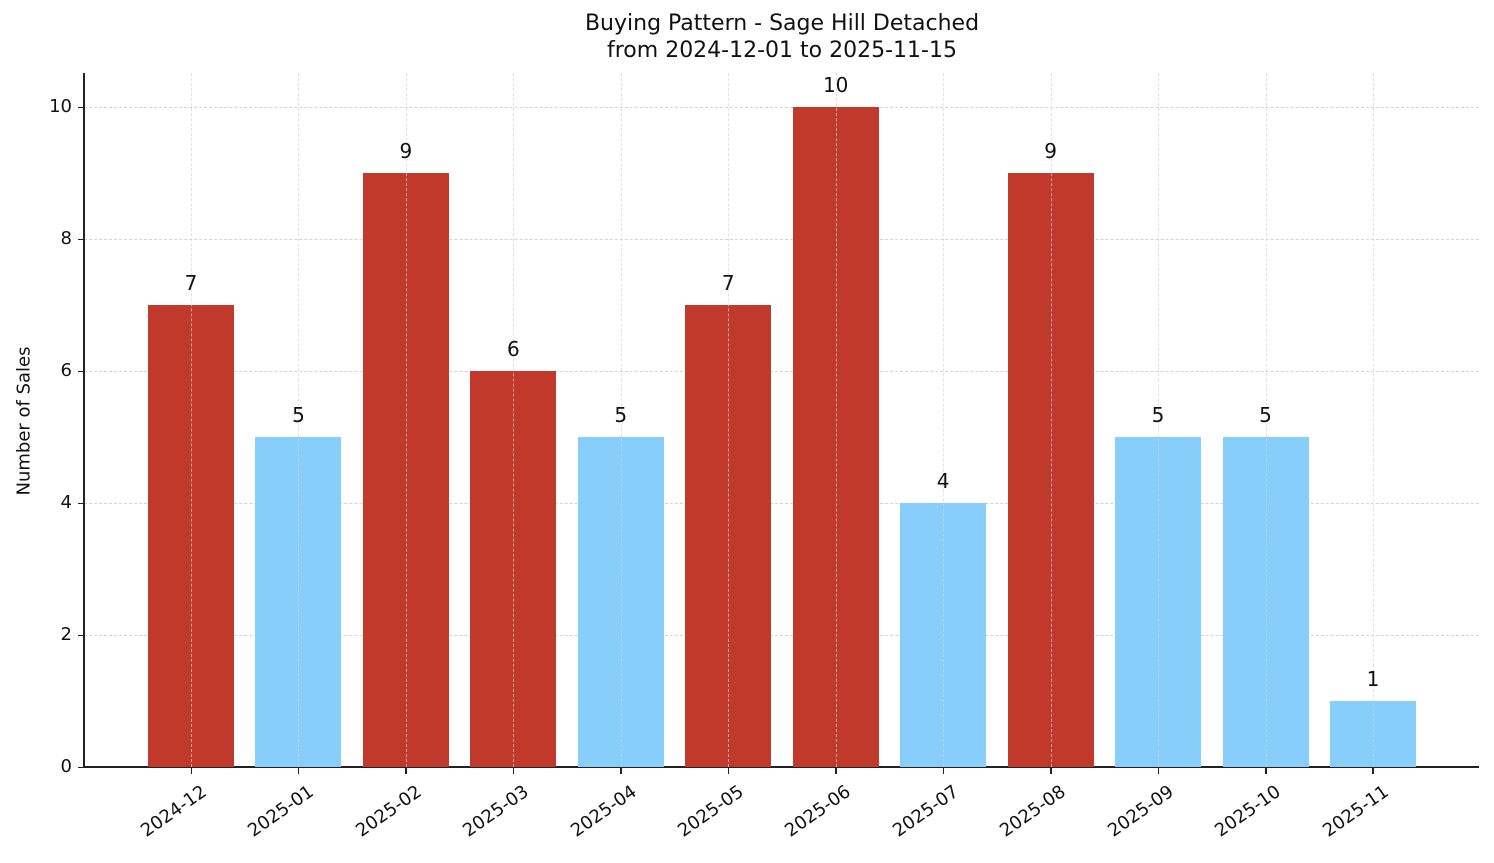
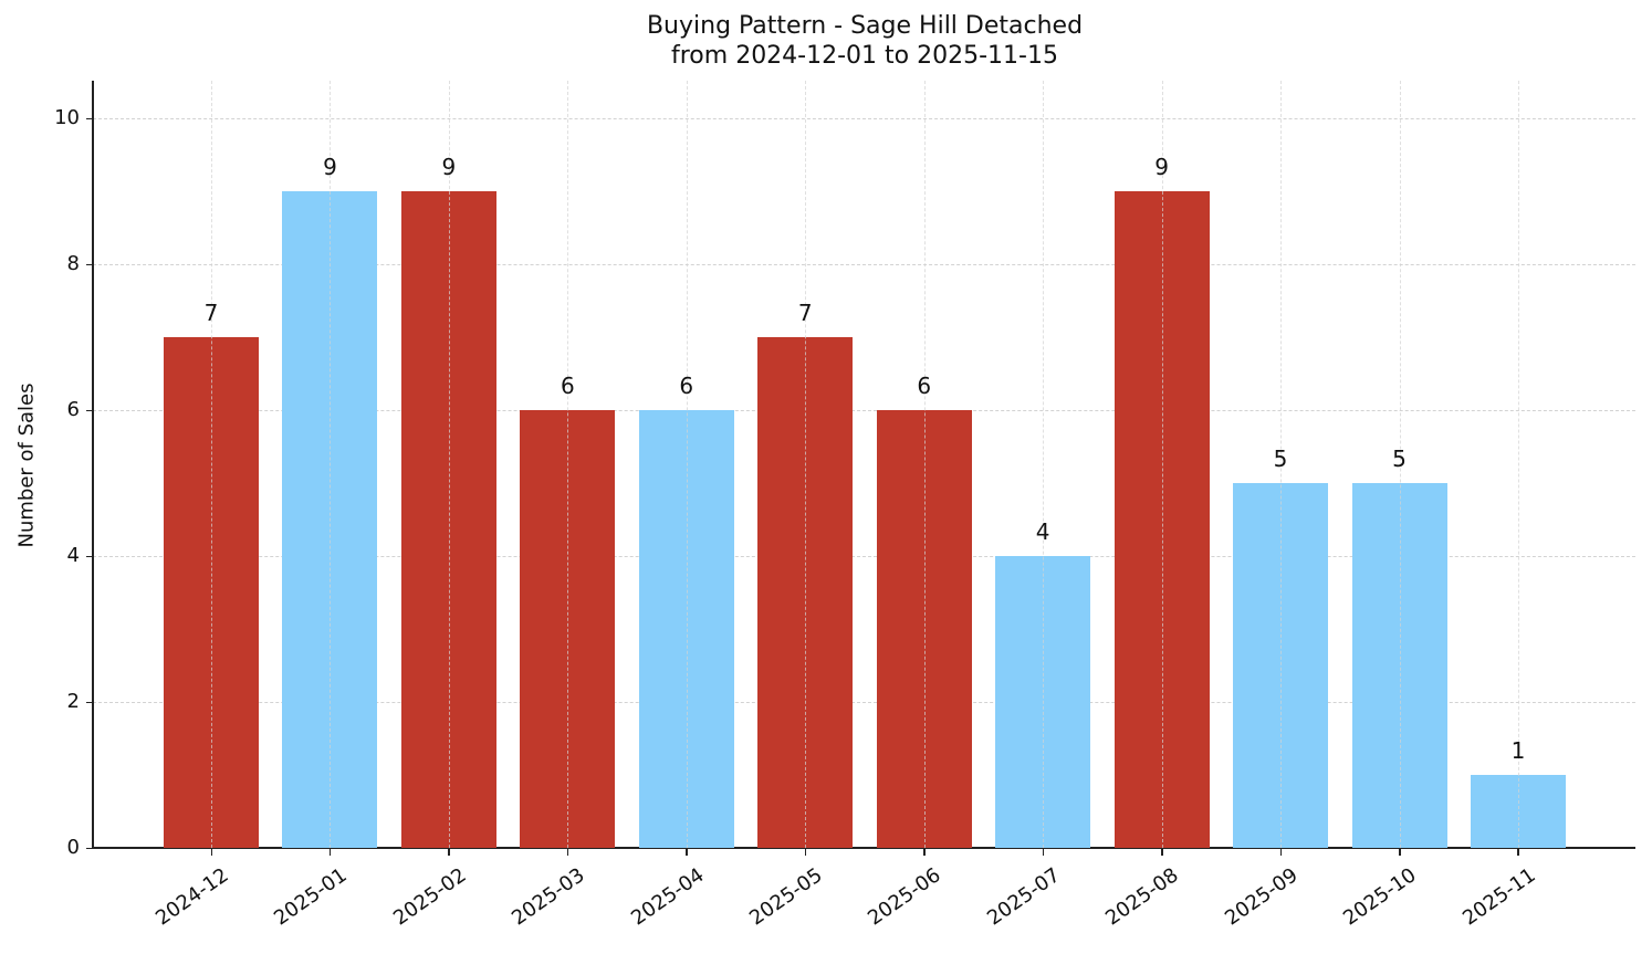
2025-01: 5 -> 9
2025-04: 5 -> 6
2025-06: 10 -> 6
